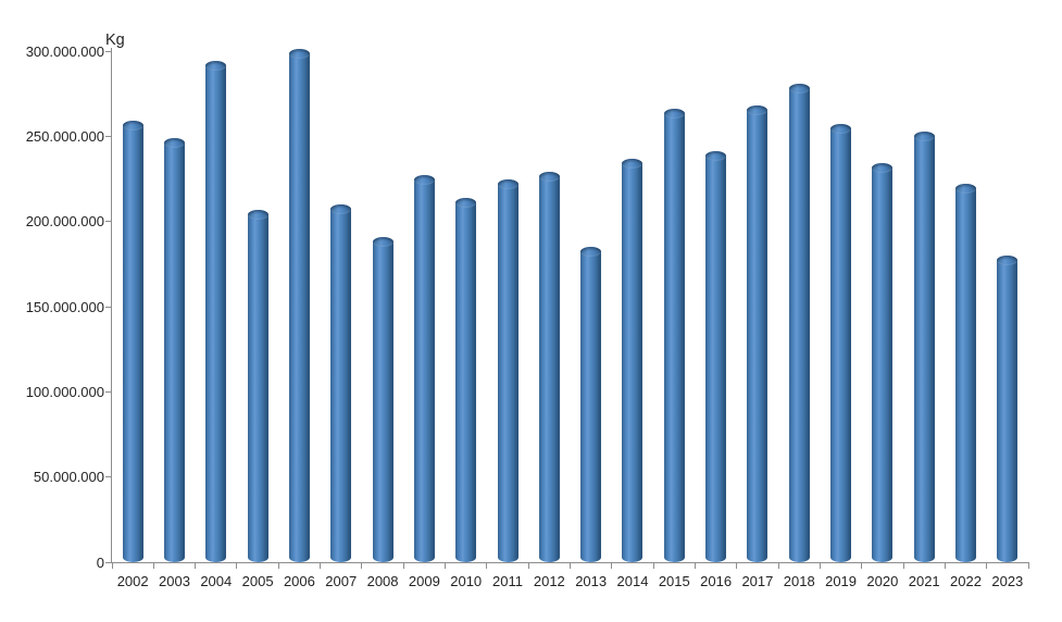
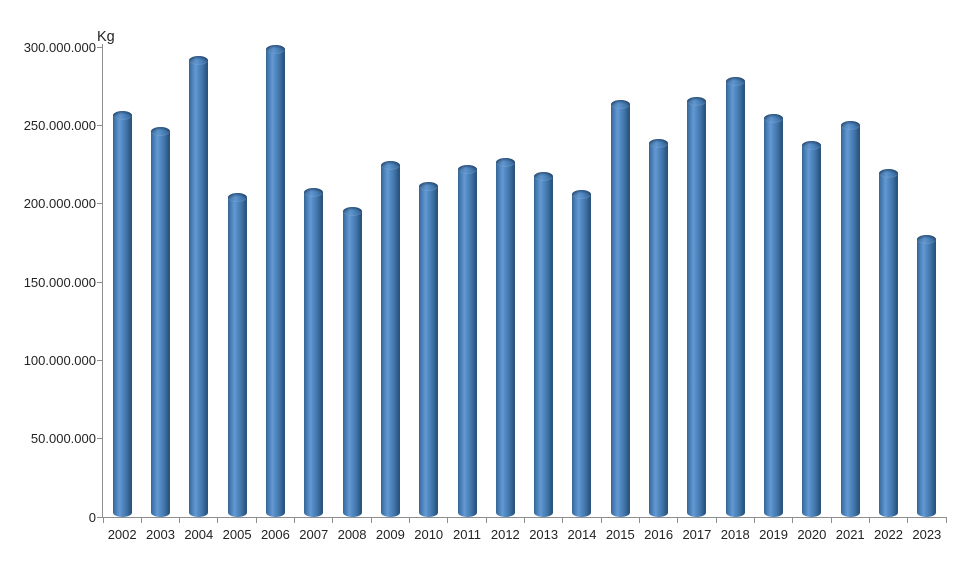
2008: 191000000 -> 198000000
2013: 185000000 -> 220000000
2014: 237000000 -> 209000000
2020: 234000000 -> 240000000
